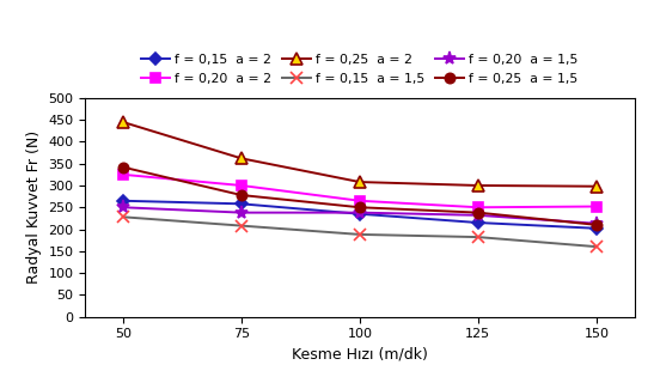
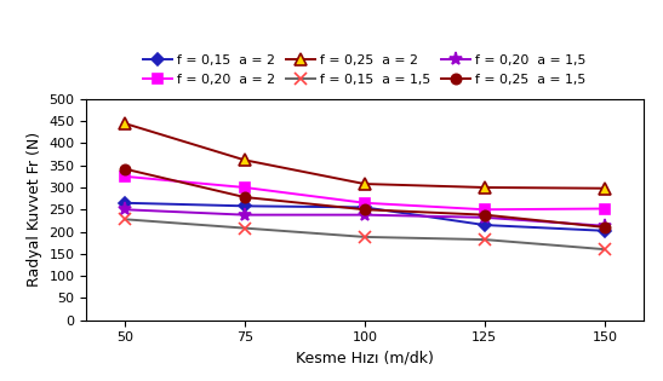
f = 0,15 a = 2/100: 235 -> 255
